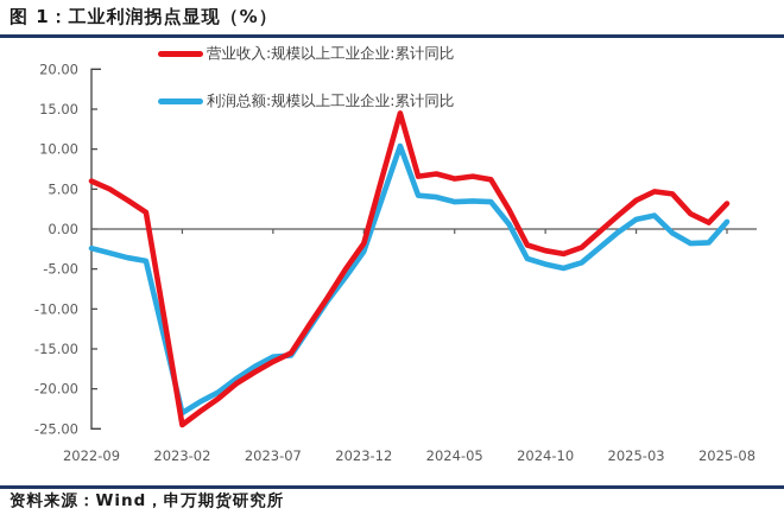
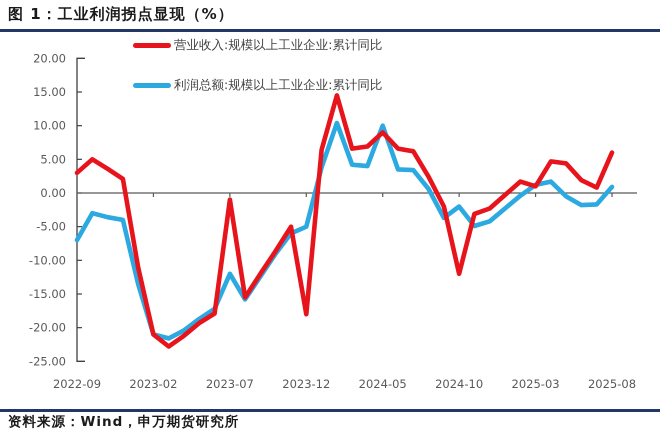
营业收入:规模以上工业企业:累计同比/2022-09: 6 -> 3
利润总额:规模以上工业企业:累计同比/2022-09: -2 -> -7
营业收入:规模以上工业企业:累计同比/2023-02: -24 -> -21
利润总额:规模以上工业企业:累计同比/2023-02: -23 -> -21
营业收入:规模以上工业企业:累计同比/2023-07: -17 -> -1
利润总额:规模以上工业企业:累计同比/2023-07: -16 -> -12
营业收入:规模以上工业企业:累计同比/2023-12: -2 -> -18
利润总额:规模以上工业企业:累计同比/2023-12: -3 -> -5
营业收入:规模以上工业企业:累计同比/2024-05: 6 -> 9
利润总额:规模以上工业企业:累计同比/2024-05: 3 -> 10
营业收入:规模以上工业企业:累计同比/2024-10: -3 -> -12
利润总额:规模以上工业企业:累计同比/2024-10: -4 -> -2
营业收入:规模以上工业企业:累计同比/2025-03: 4 -> 1
营业收入:规模以上工业企业:累计同比/2025-08: 3 -> 6
